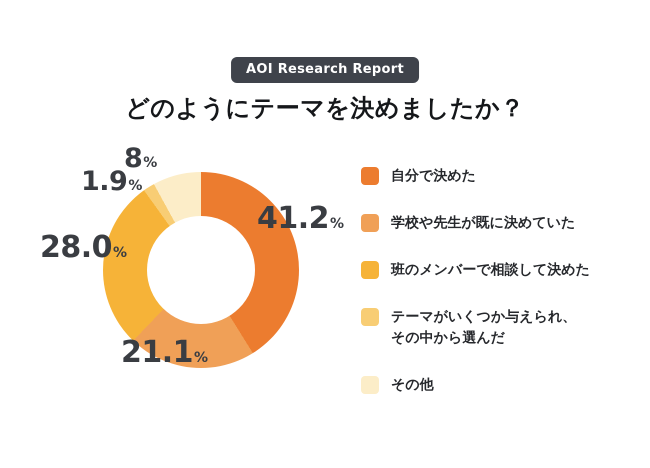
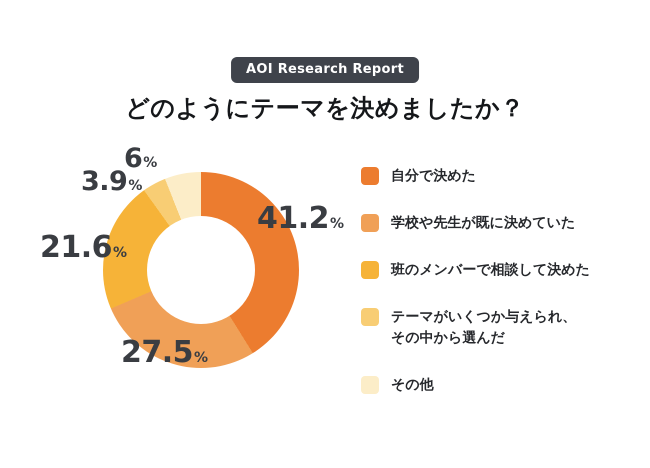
学校や先生が既に決めていた: 21.1 -> 27.5
班のメンバーで相談して決めた: 28.0 -> 21.6
テーマがいくつか与えられ、 その中から選んだ: 1.9 -> 3.9
その他: 8 -> 6
